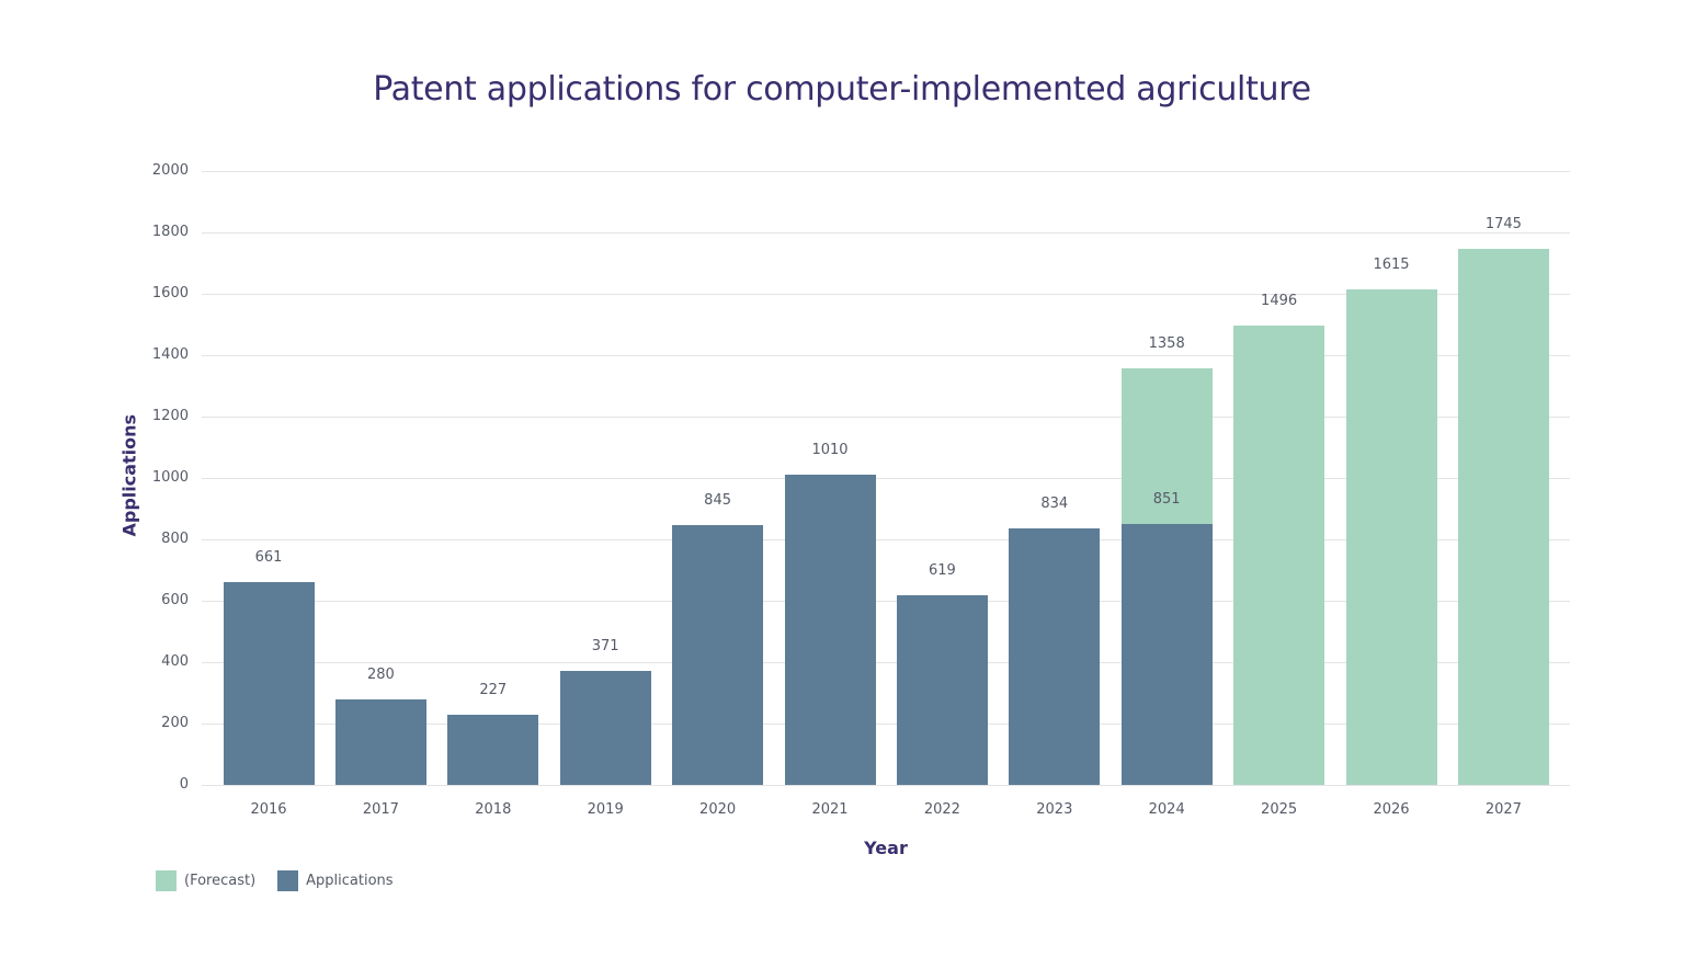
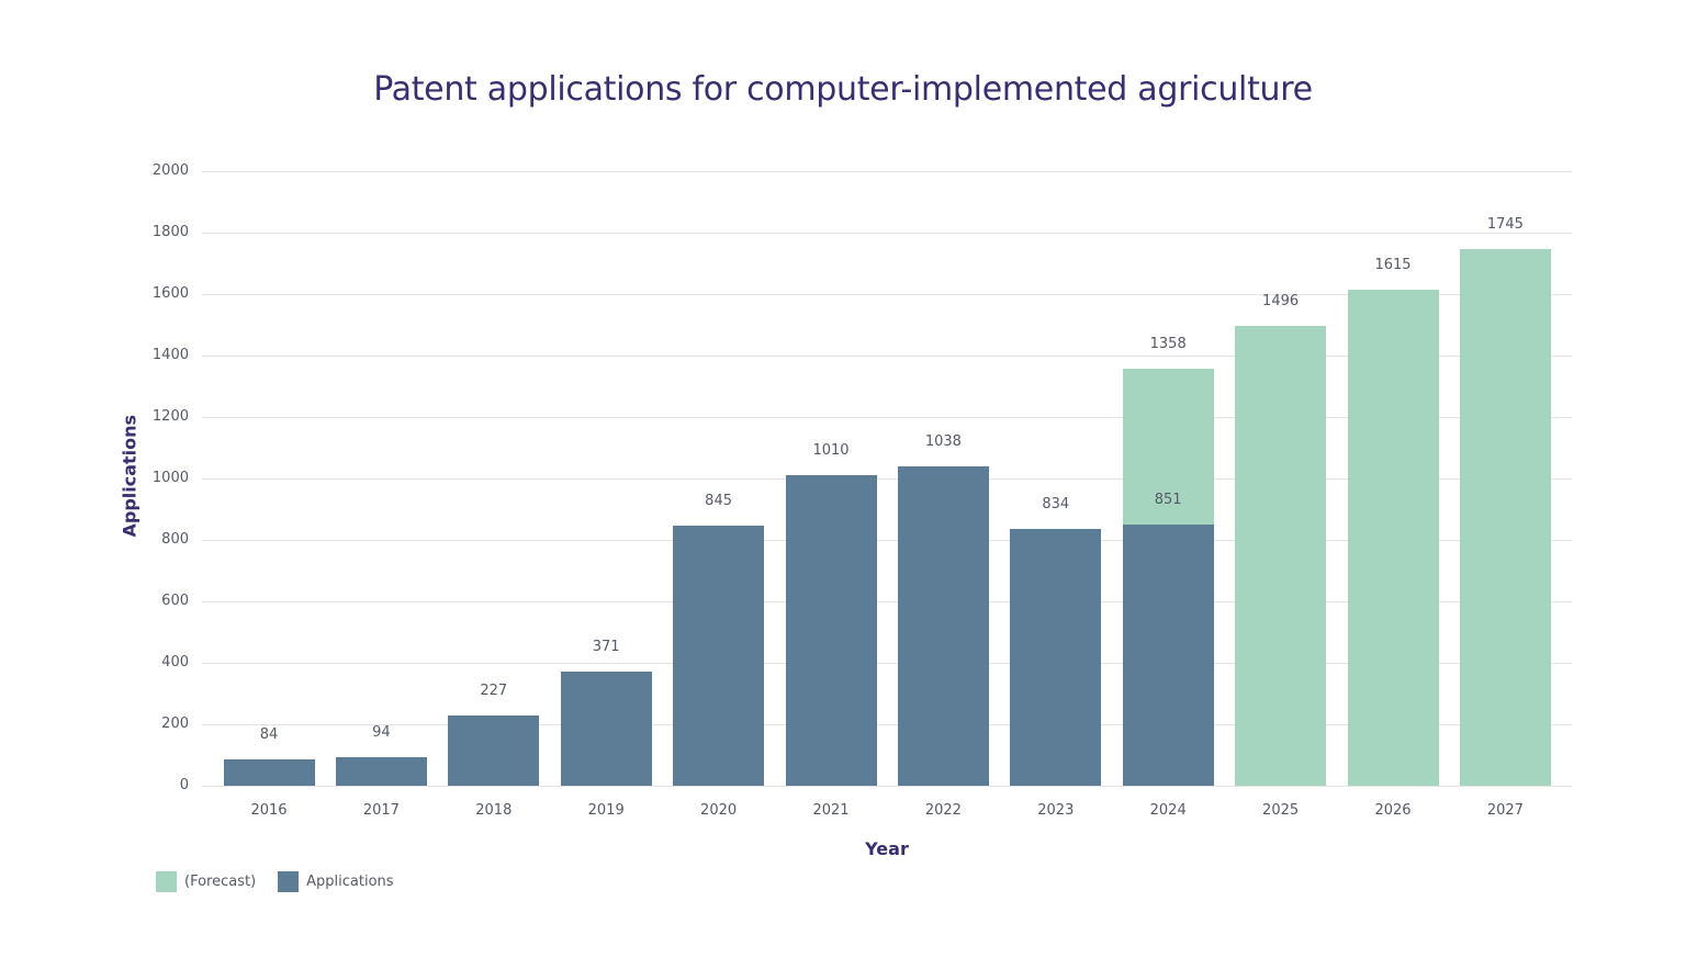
Applications/2016: 661 -> 84
Applications/2017: 280 -> 94
Applications/2022: 619 -> 1038
